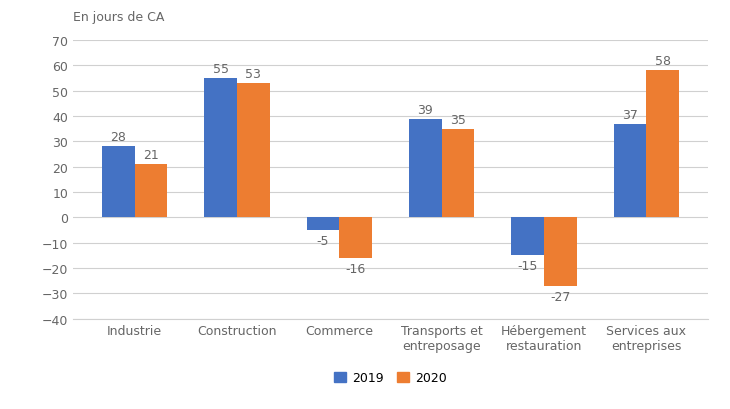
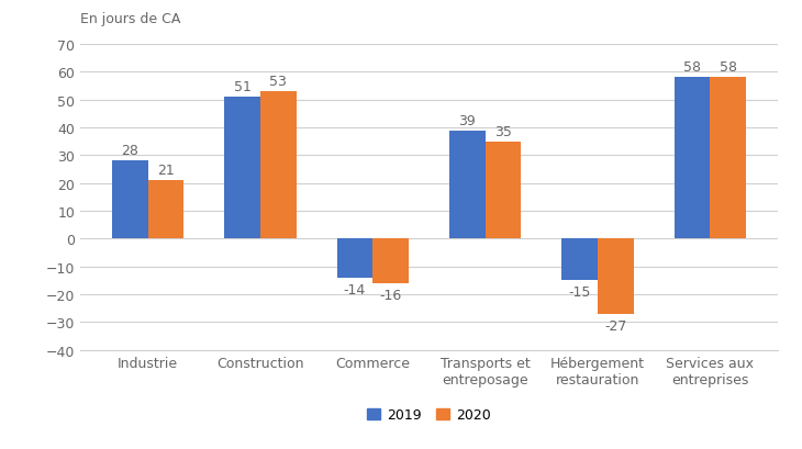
2019/Construction: 55 -> 51
2019/Commerce: -5 -> -14
2019/Services aux entreprises: 37 -> 58
